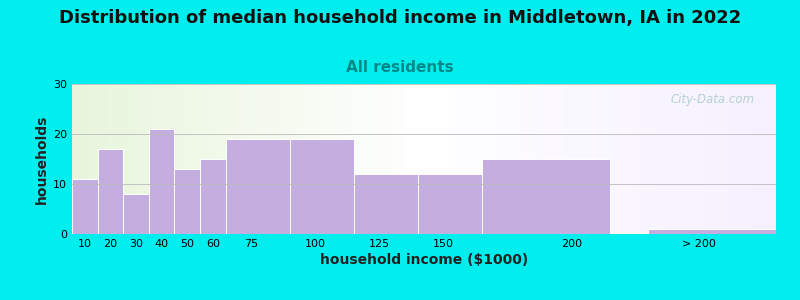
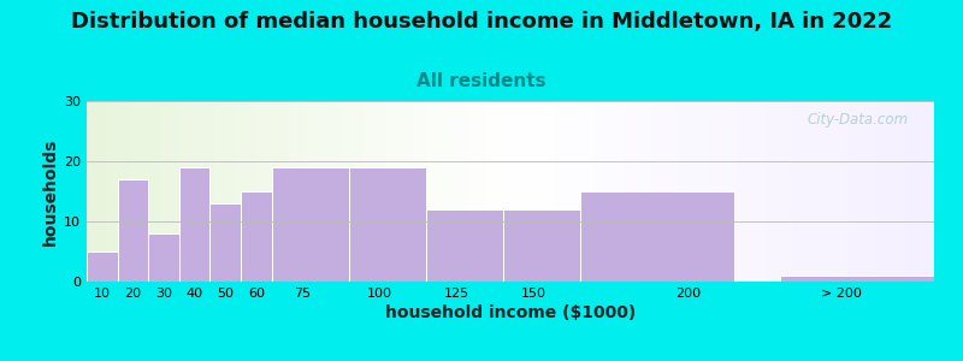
10: 11 -> 5
40: 21 -> 19
